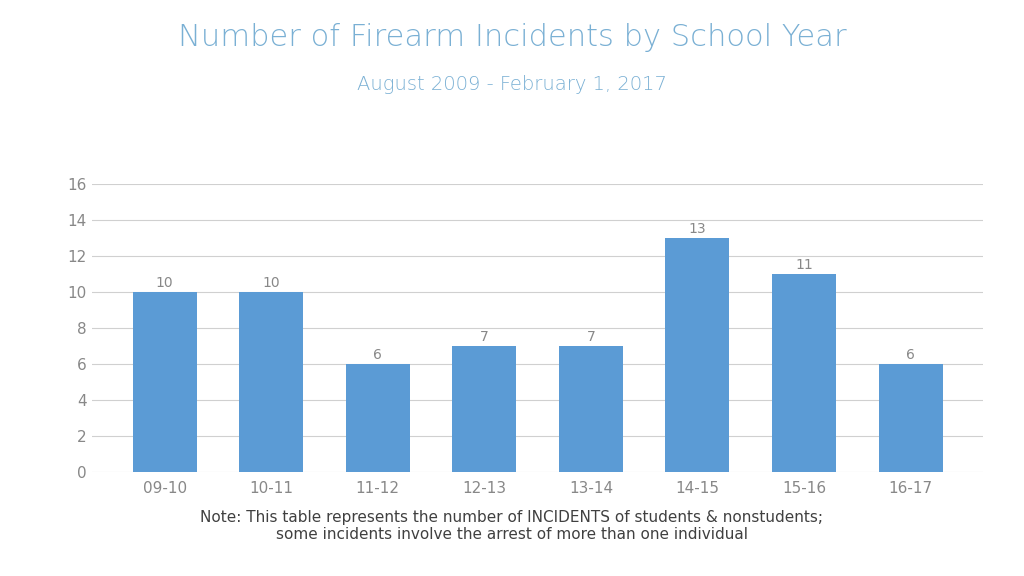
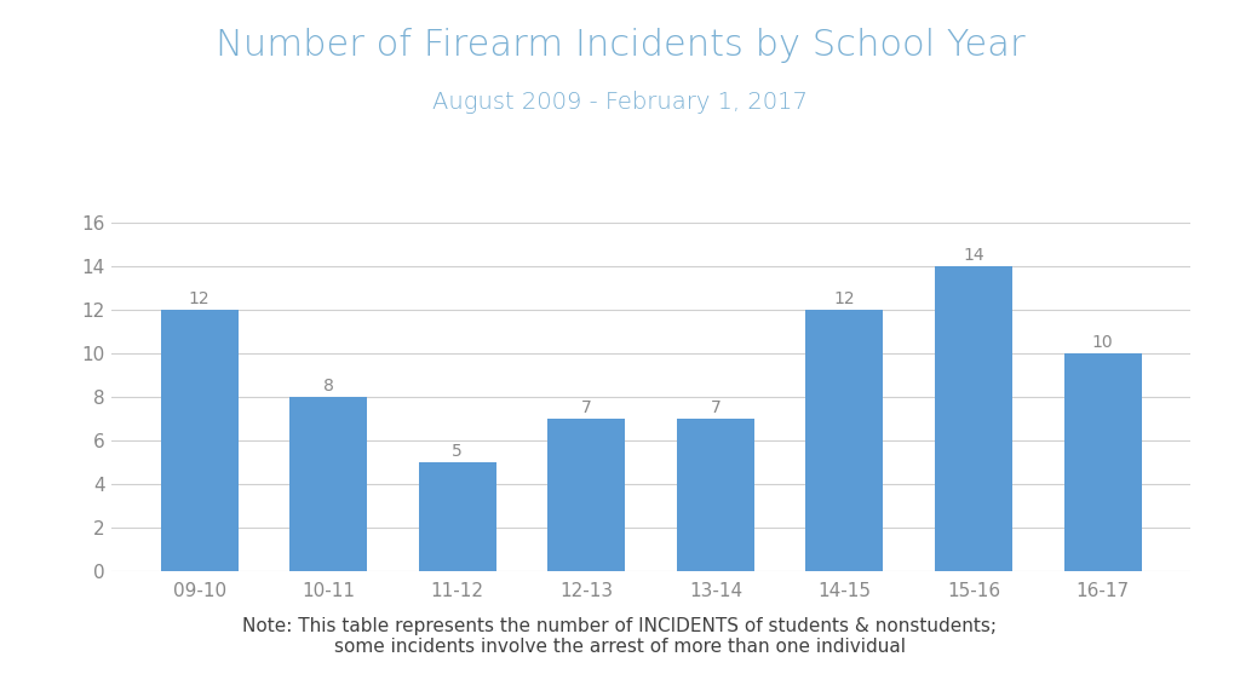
09-10: 10 -> 12
10-11: 10 -> 8
11-12: 6 -> 5
14-15: 13 -> 12
15-16: 11 -> 14
16-17: 6 -> 10
